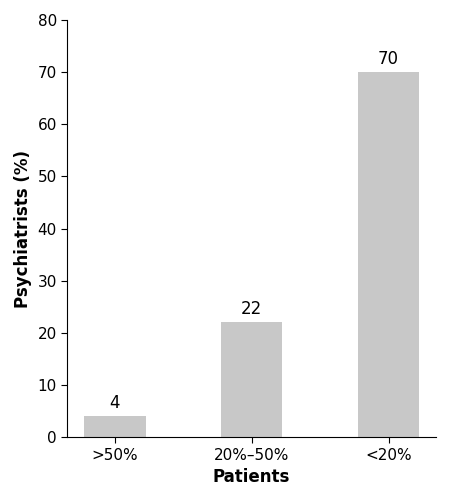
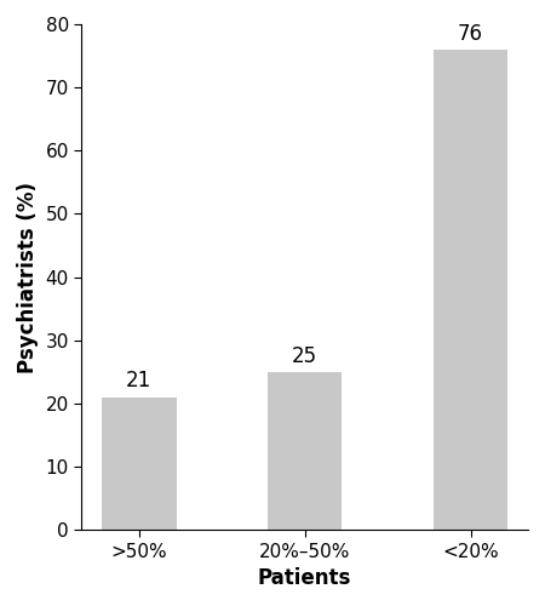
>50%: 4 -> 21
20%–50%: 22 -> 25
<20%: 70 -> 76
